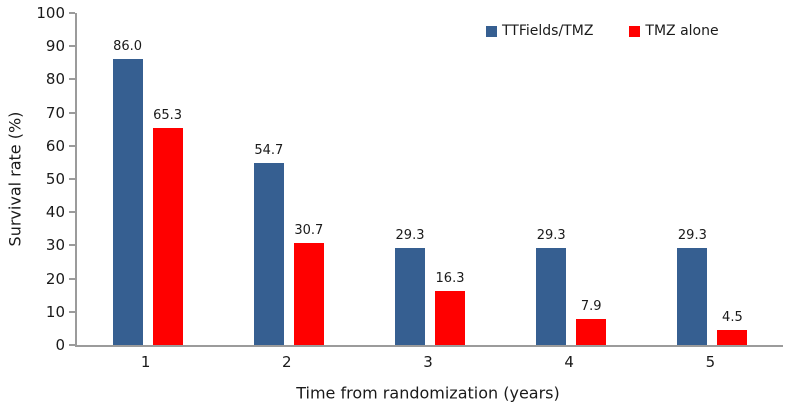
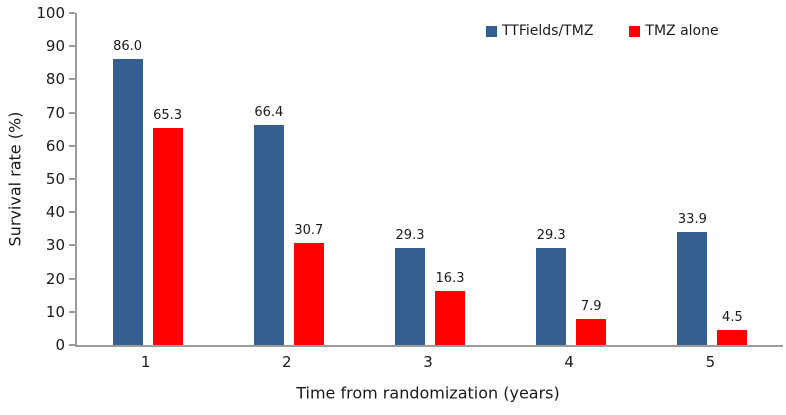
TTFields/TMZ/2: 54.7 -> 66.4
TTFields/TMZ/5: 29.3 -> 33.9
